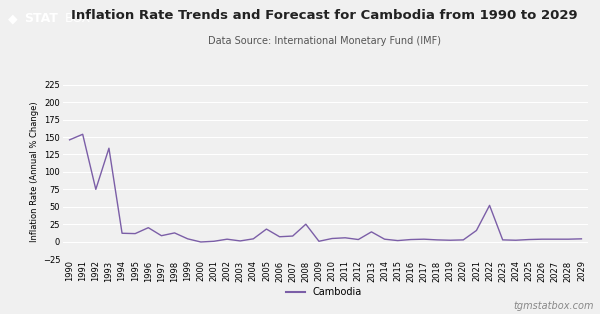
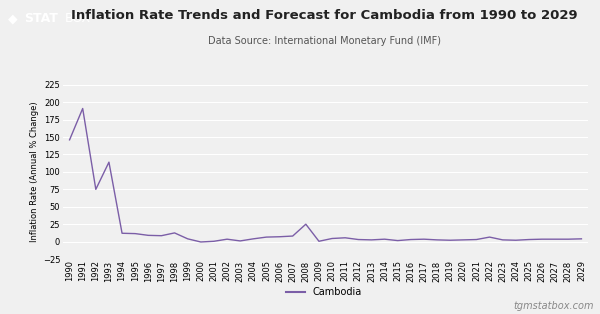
1991: 154 -> 191
1993: 134 -> 114
1996: 20 -> 9
2005: 18 -> 6
2013: 14 -> 2
2021: 16 -> 3
2022: 52 -> 6
